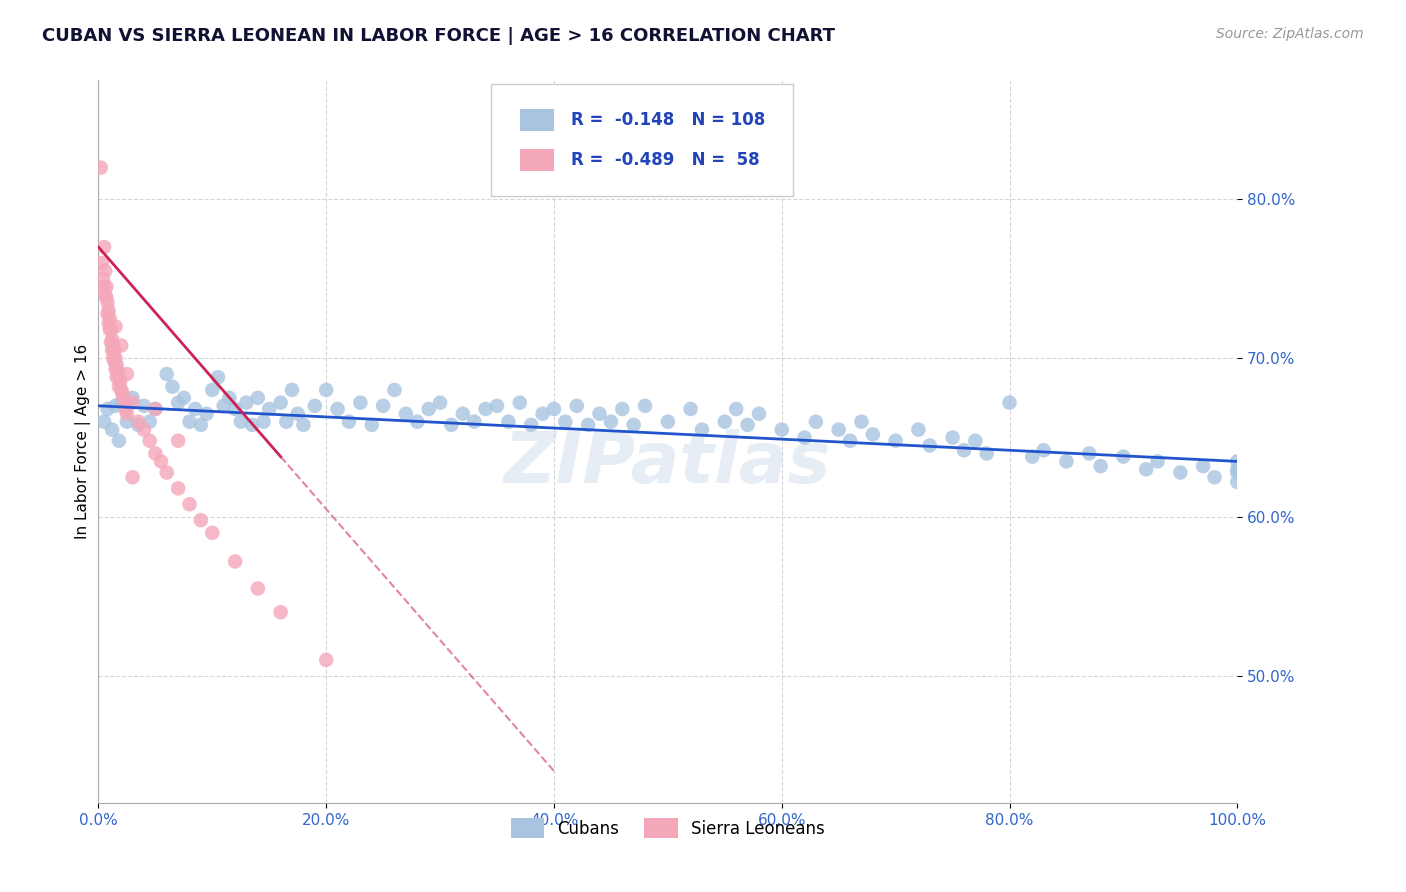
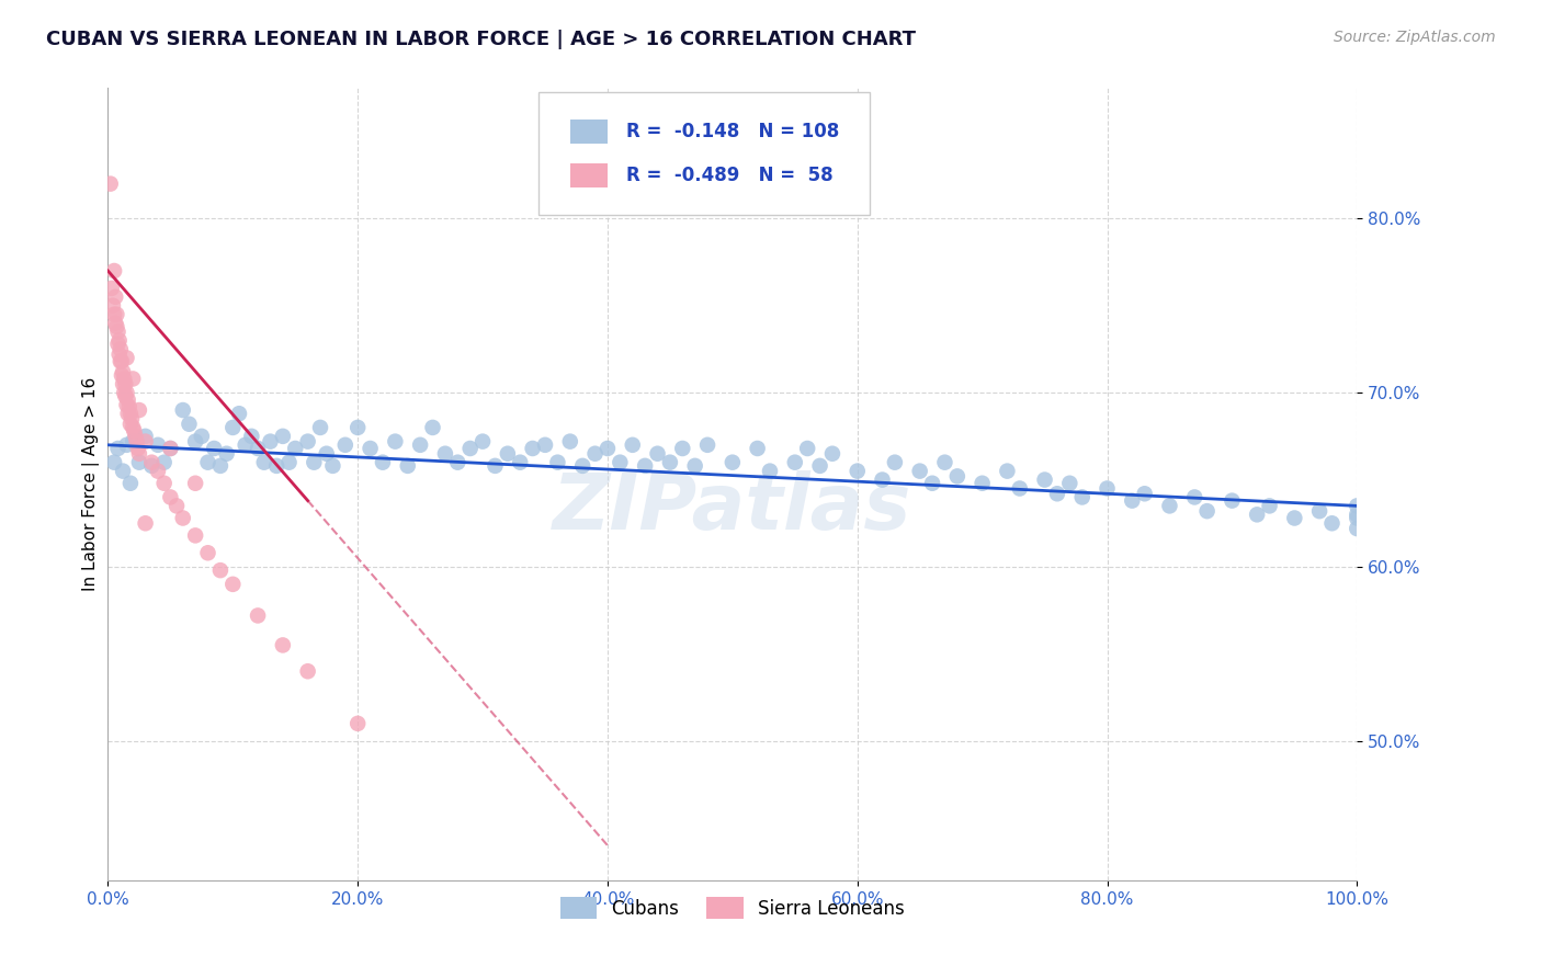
Cubans/80.0%: 67.2% -> 64.5%
